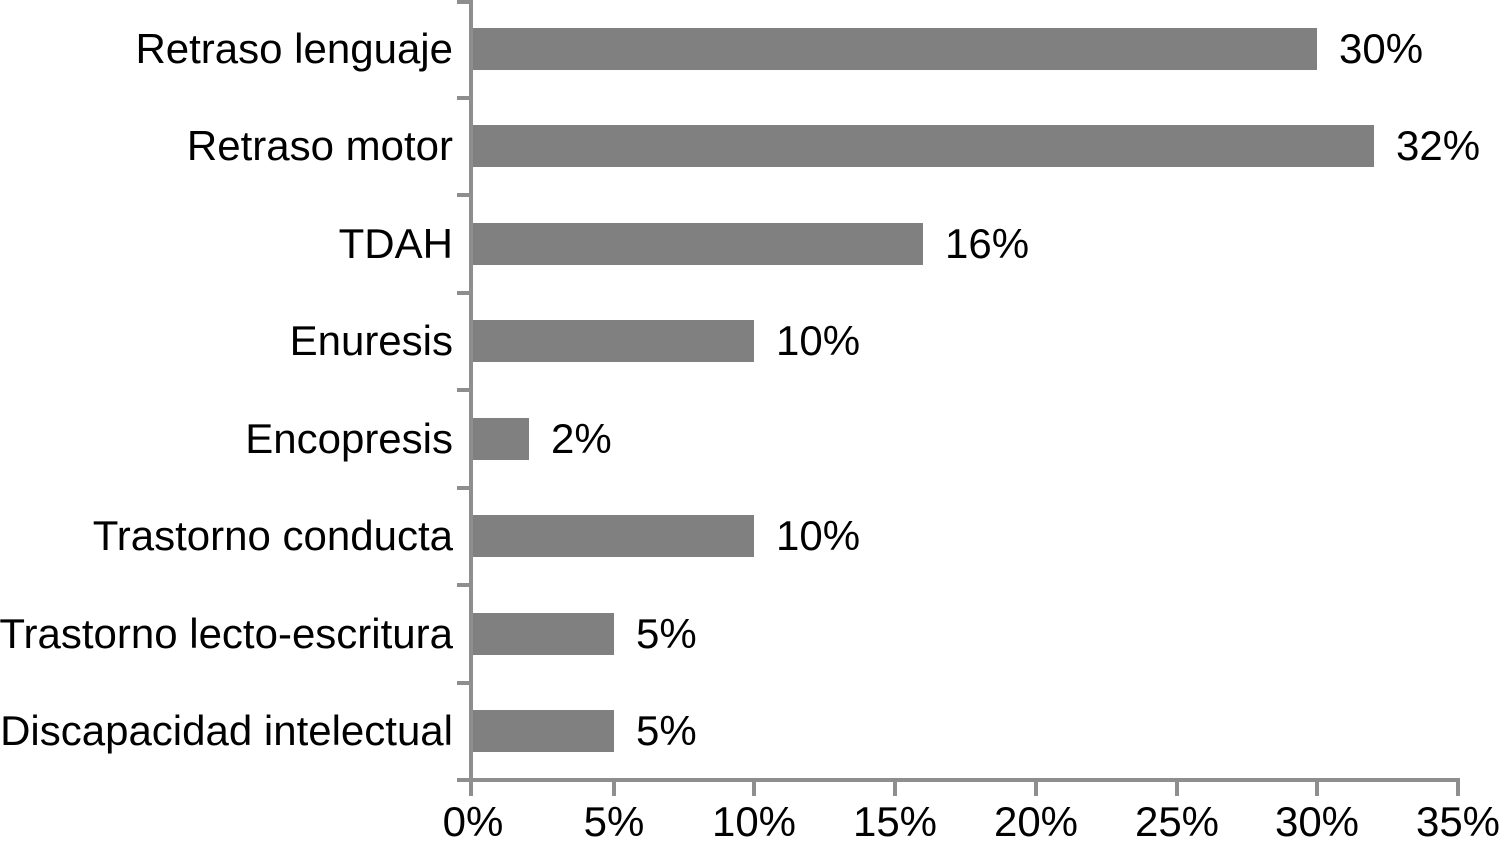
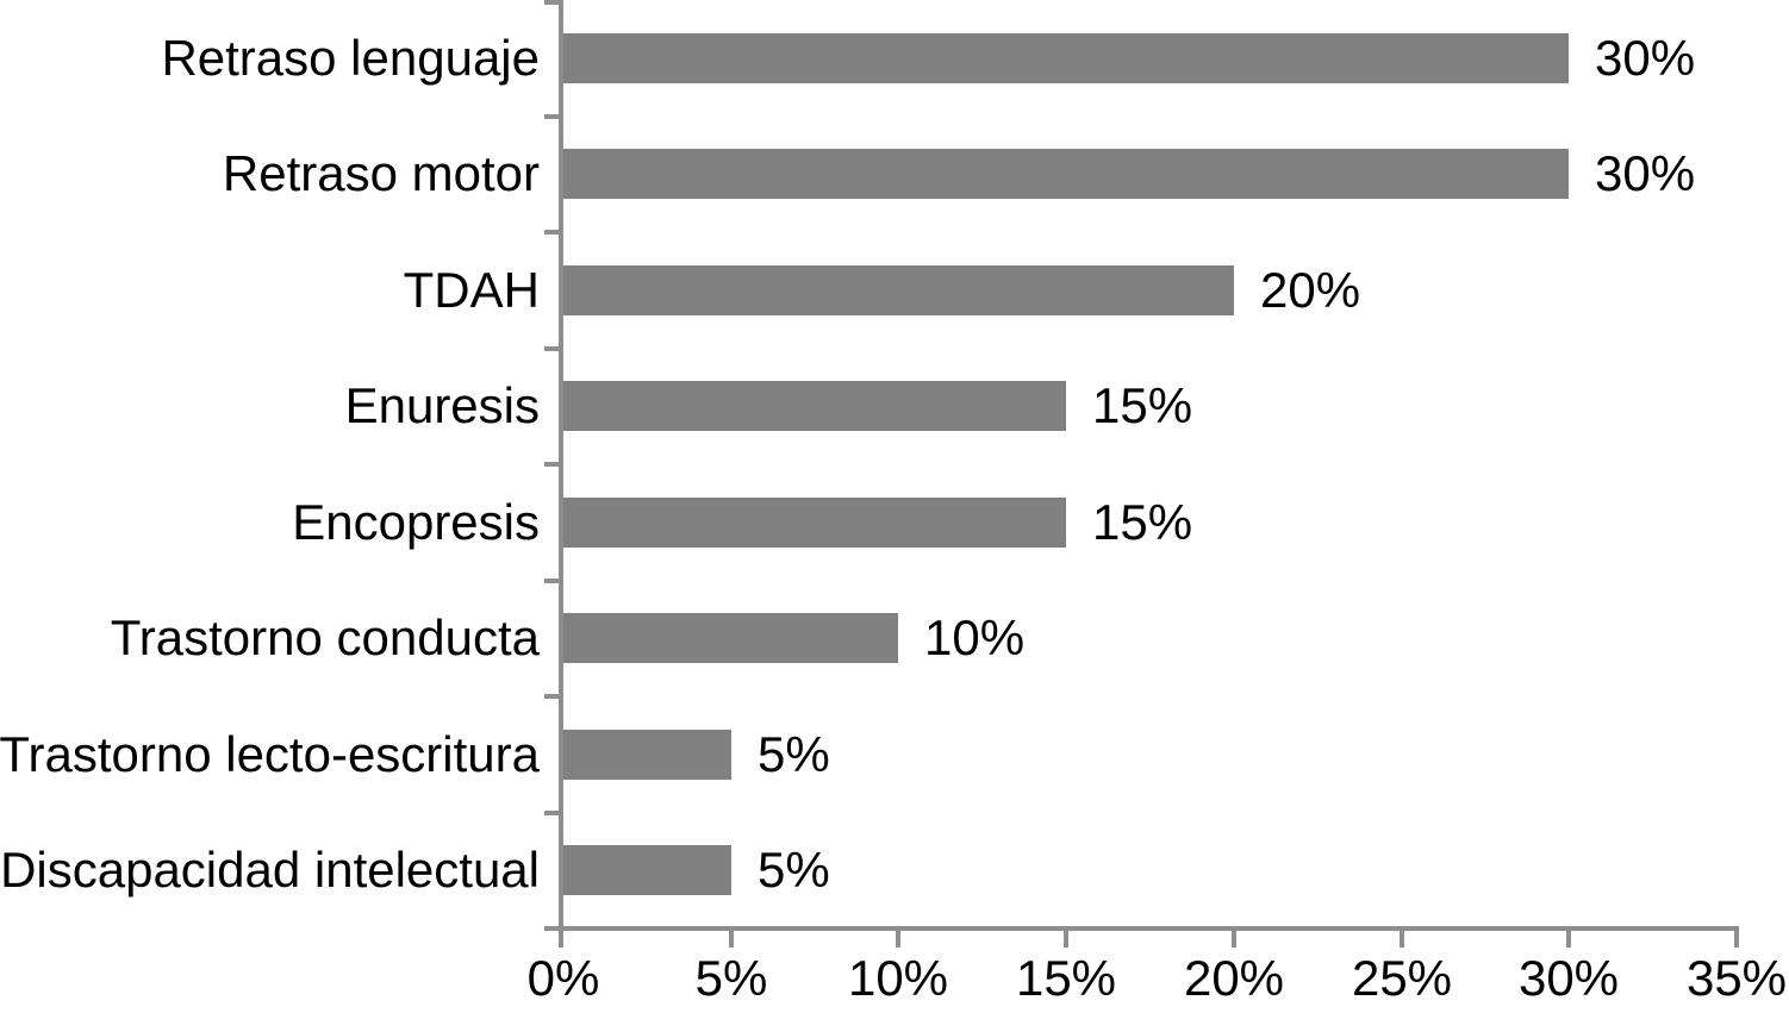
Retraso motor: 32% -> 30%
TDAH: 16% -> 20%
Enuresis: 10% -> 15%
Encopresis: 2% -> 15%
